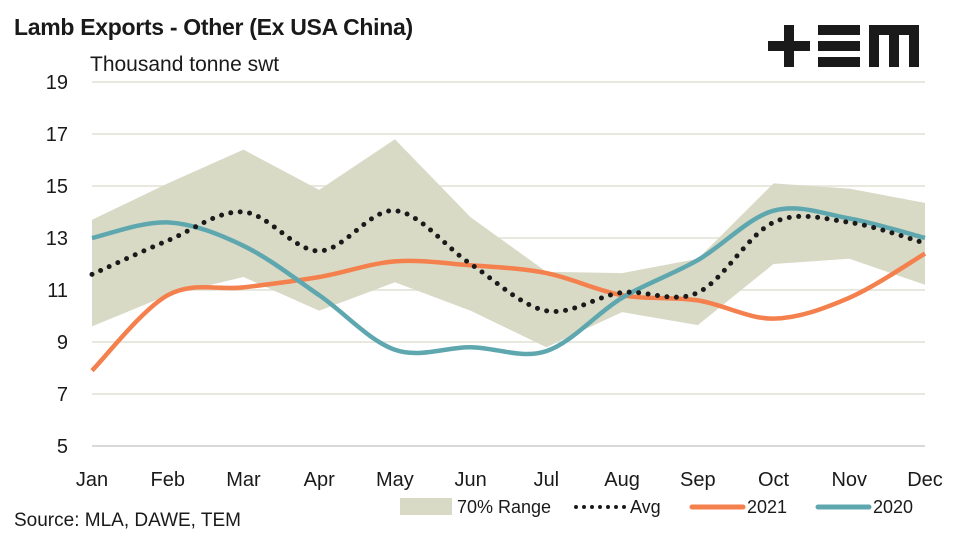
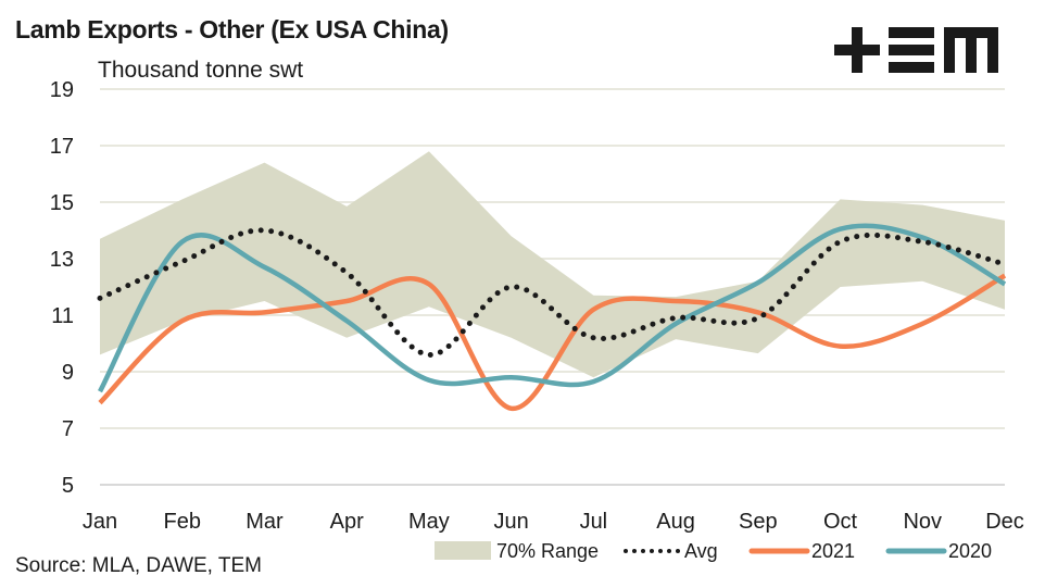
2020/Jan: 13.0 -> 8.3
Avg/May: 14.1 -> 9.6
2021/Jun: 11.9 -> 7.7
2021/Jul: 11.7 -> 11.2
2021/Aug: 10.8 -> 11.5
2021/Sep: 10.6 -> 11.1
2020/Dec: 13.0 -> 12.1
